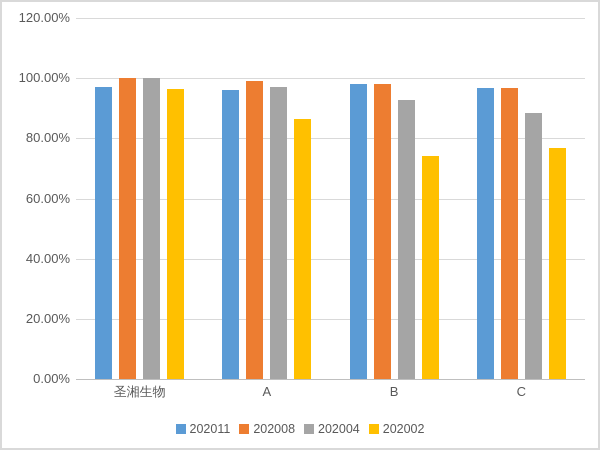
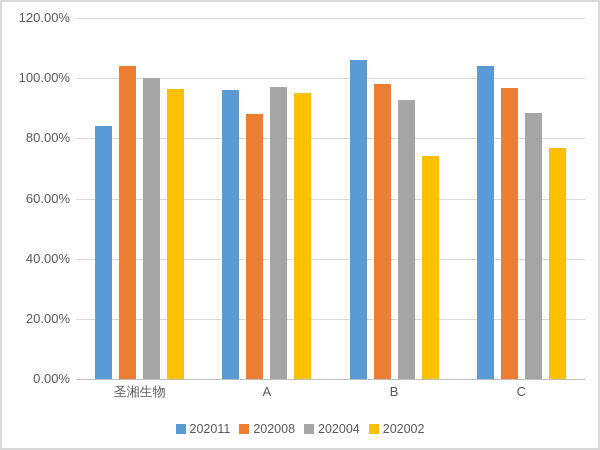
202011/圣湘生物: 97% -> 84%
202008/圣湘生物: 100% -> 104%
202008/A: 99% -> 88%
202002/A: 86% -> 95%
202011/B: 98% -> 106%
202011/C: 97% -> 104%
